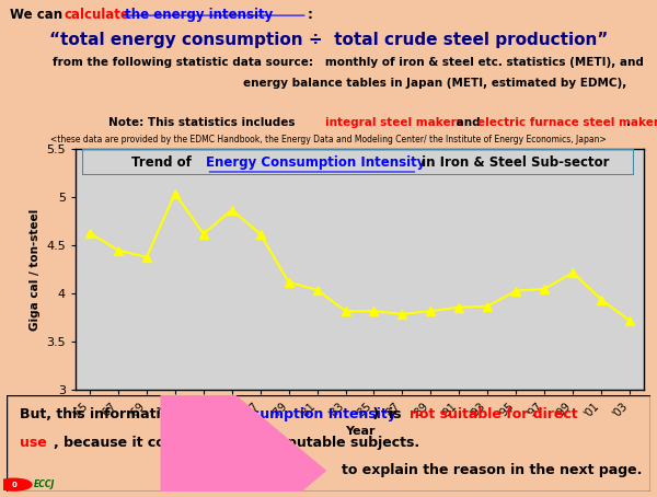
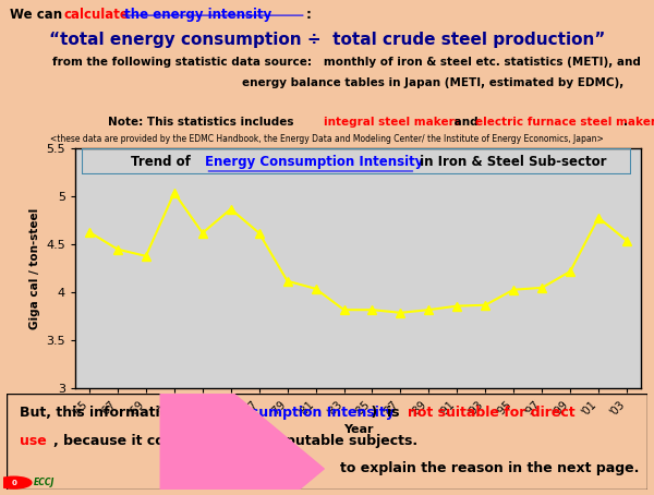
'01: 3.94 -> 4.78
'03: 3.72 -> 4.54
